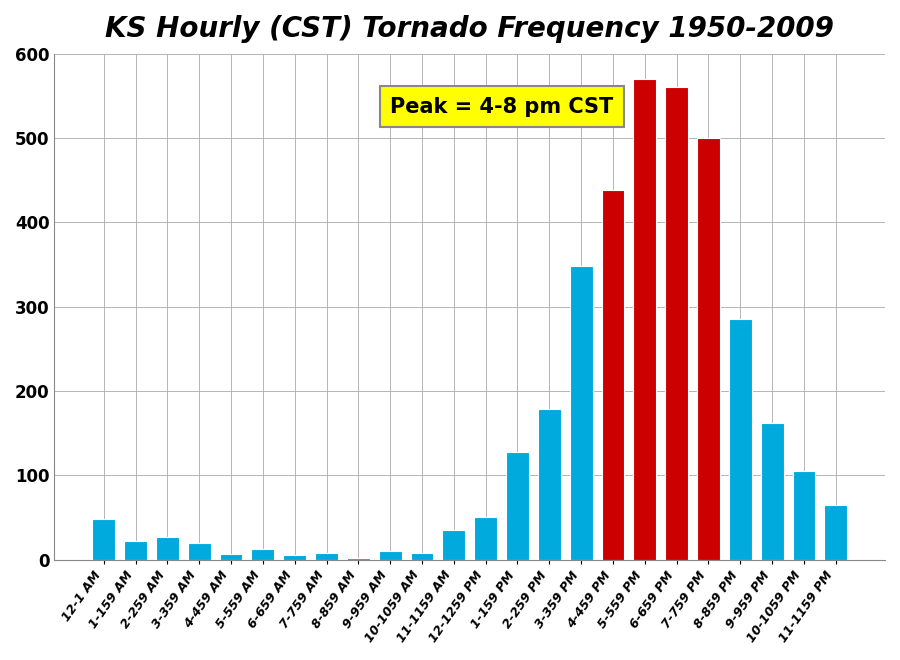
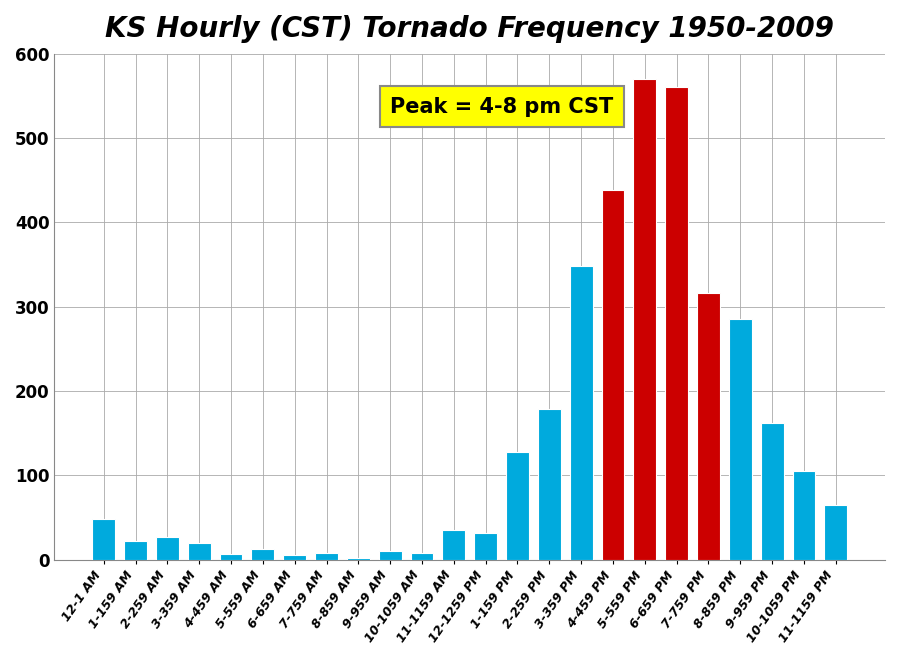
12-1259 PM: 50 -> 32
7-759 PM: 500 -> 316
